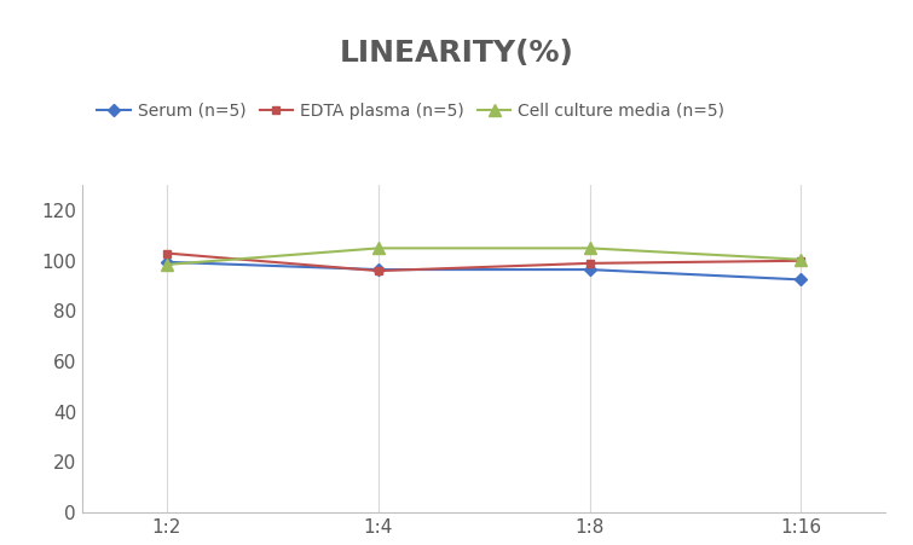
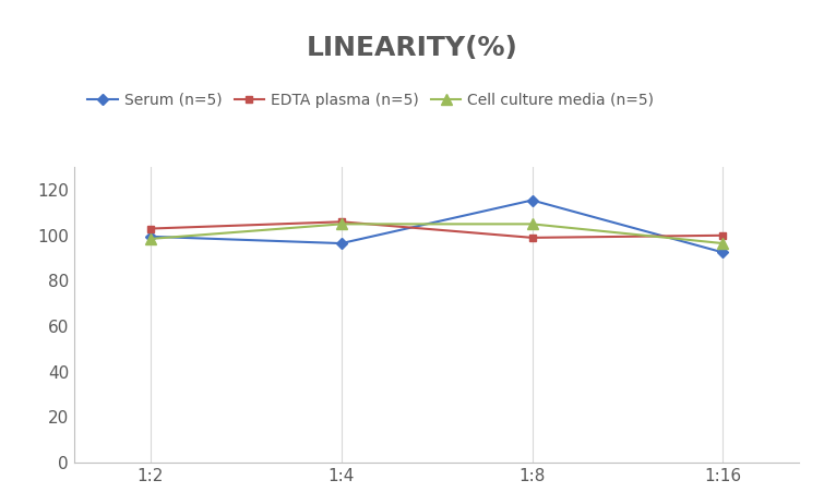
EDTA plasma (n=5)/1:4: 96 -> 106
Serum (n=5)/1:8: 96.5 -> 115.5
Cell culture media (n=5)/1:16: 100.5 -> 96.5
